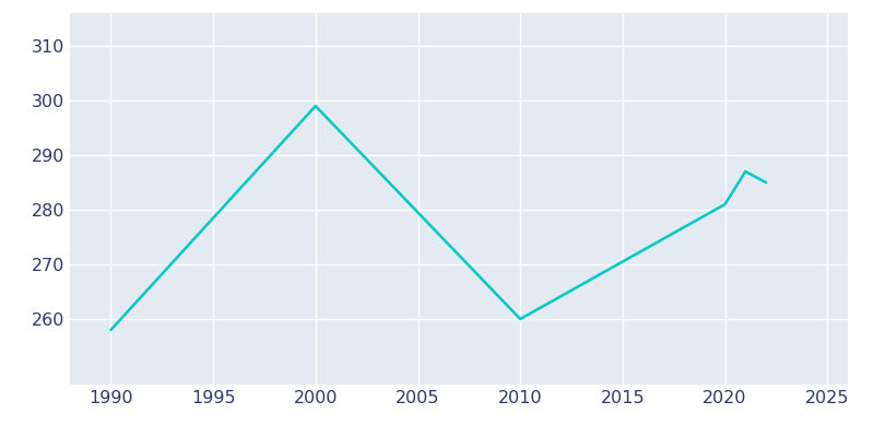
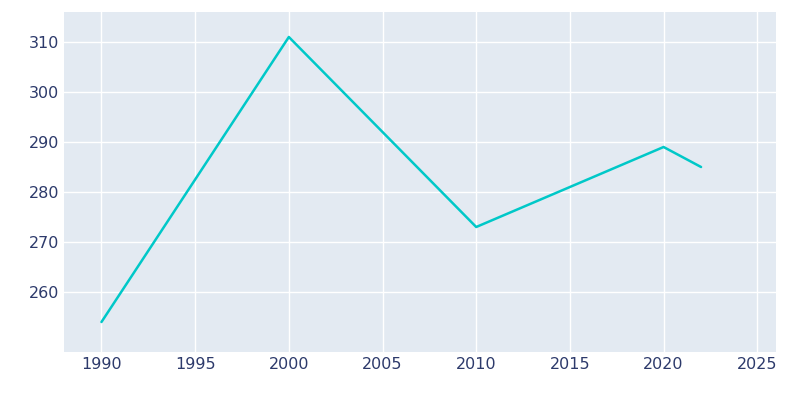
1990: 258 -> 254
2000: 299 -> 311
2010: 260 -> 273
2020: 281 -> 289
